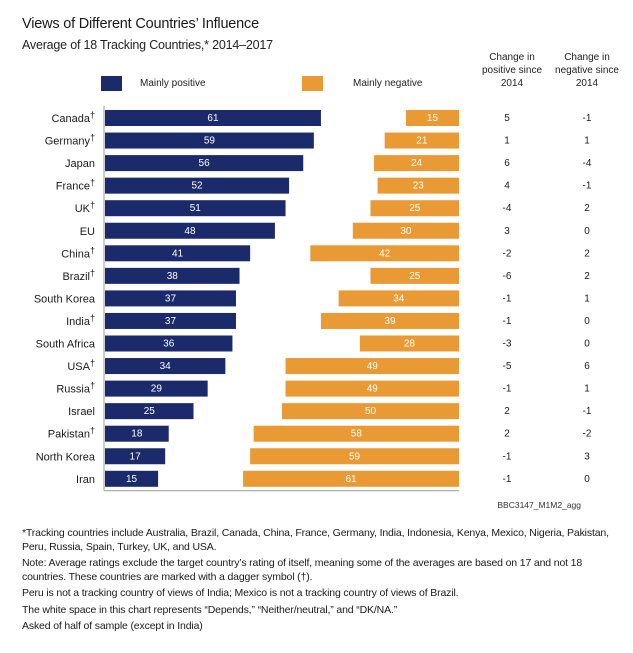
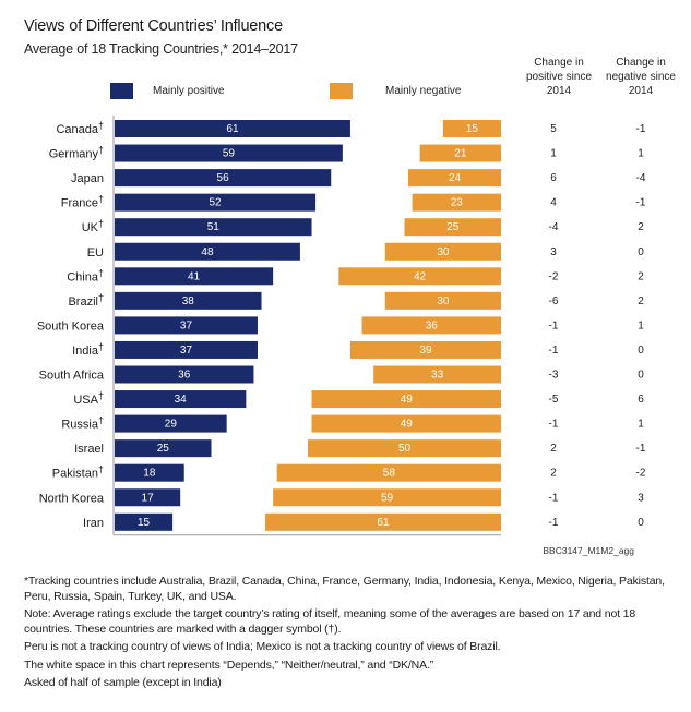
Mainly negative/Brazil: 25 -> 30
Mainly negative/South Korea: 34 -> 36
Mainly negative/South Africa: 28 -> 33
